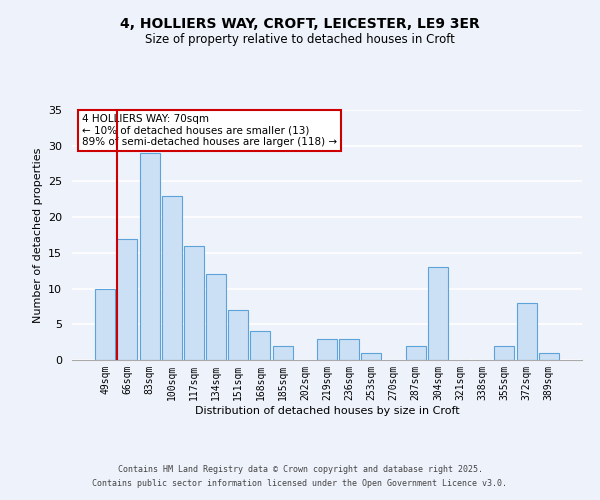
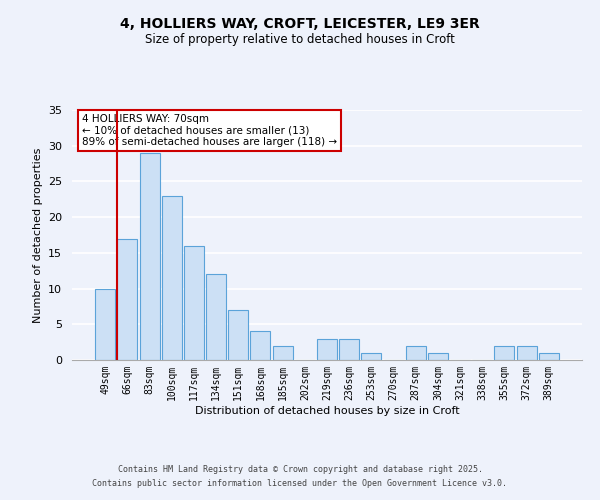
304sqm: 13 -> 1
372sqm: 8 -> 2
